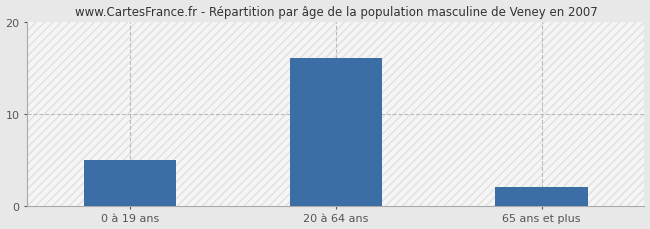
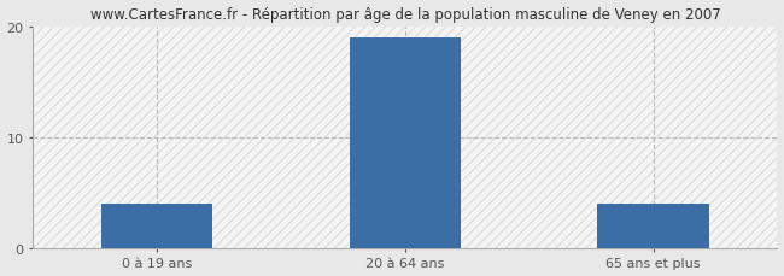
0 à 19 ans: 5 -> 4
20 à 64 ans: 16 -> 19
65 ans et plus: 2 -> 4
